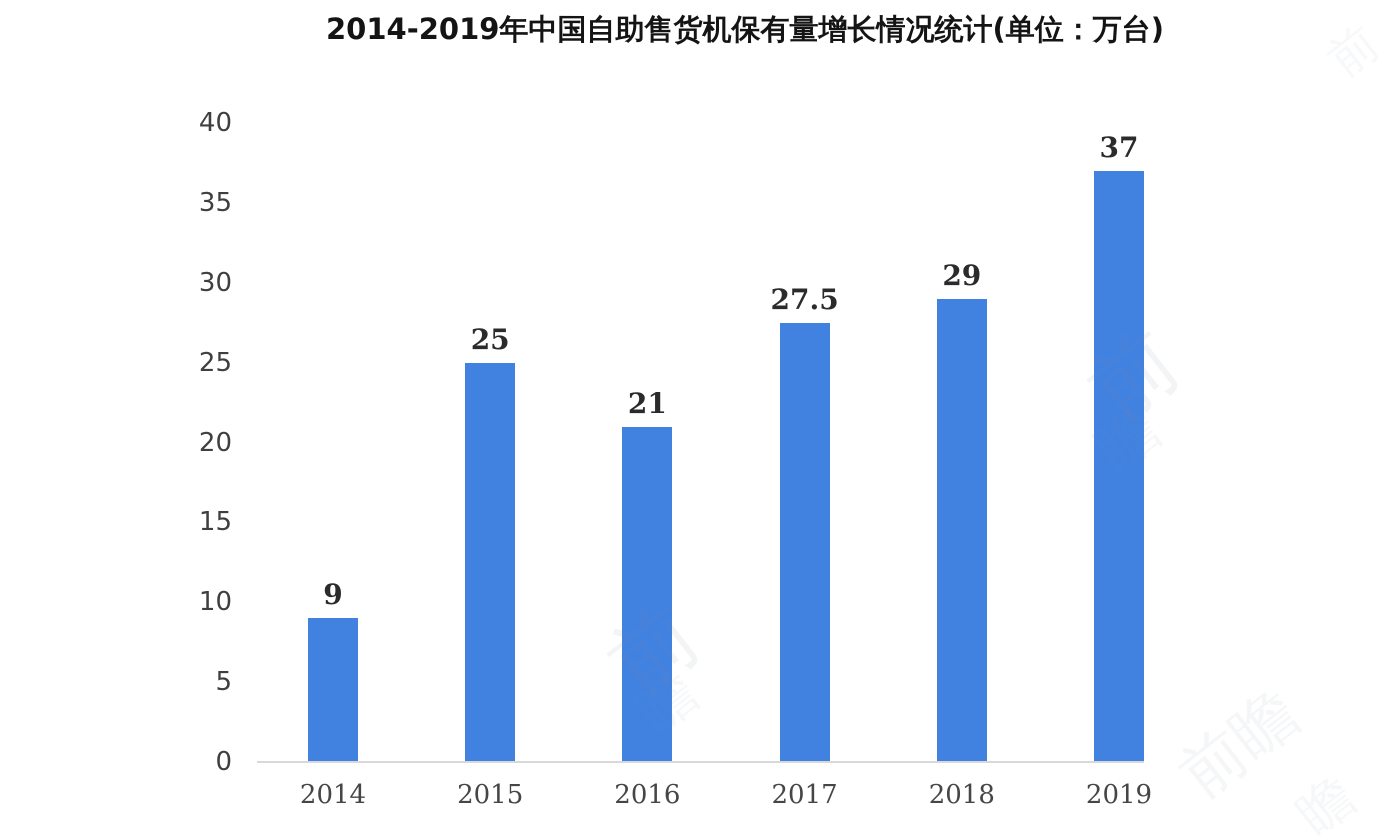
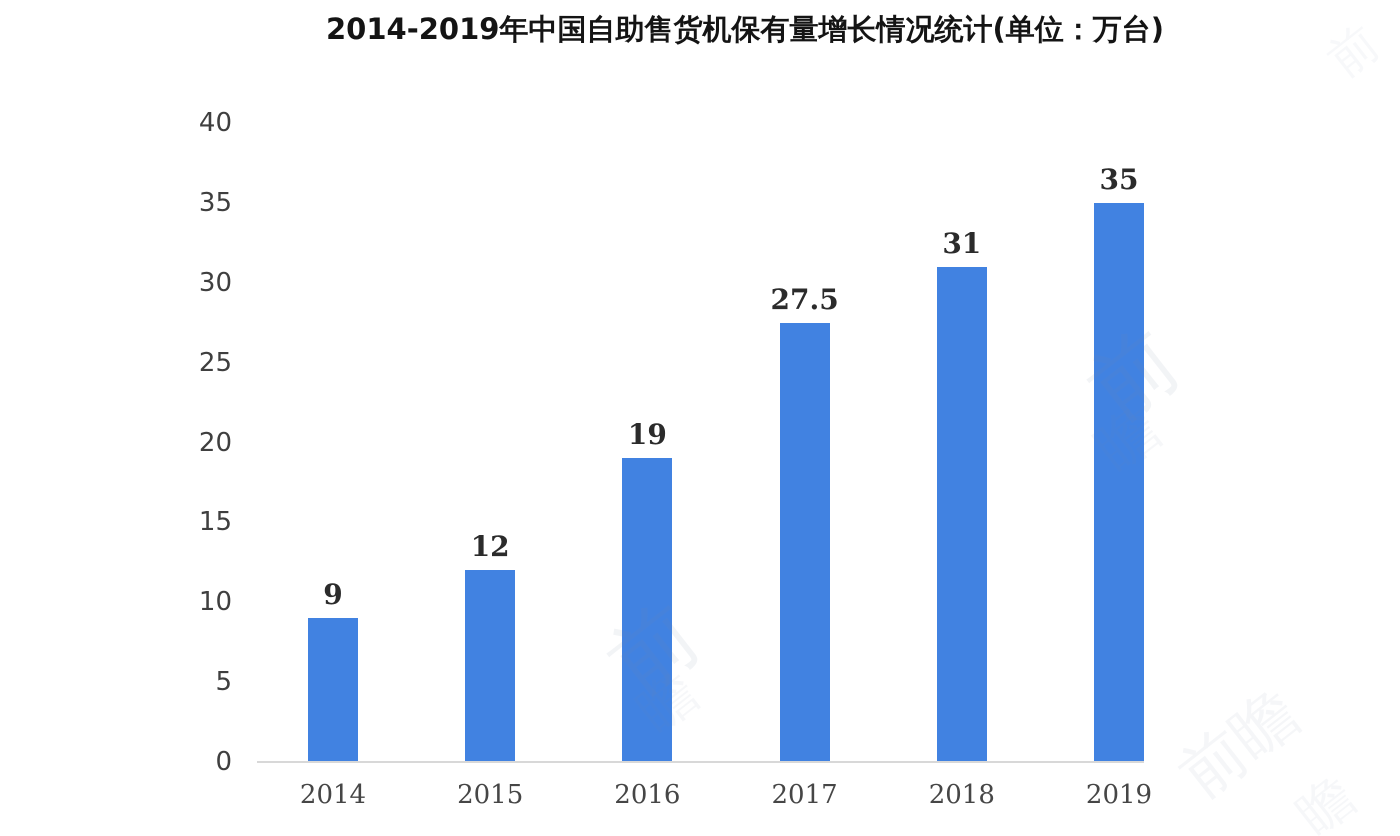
2015: 25 -> 12
2016: 21 -> 19
2018: 29 -> 31
2019: 37 -> 35
